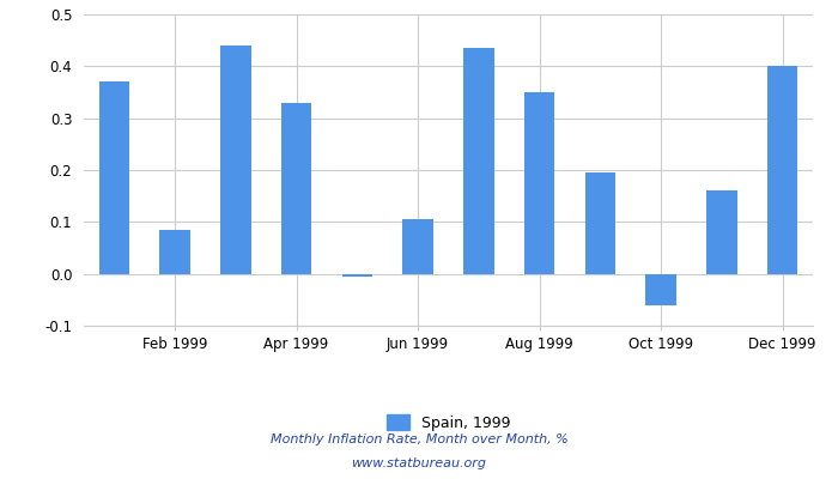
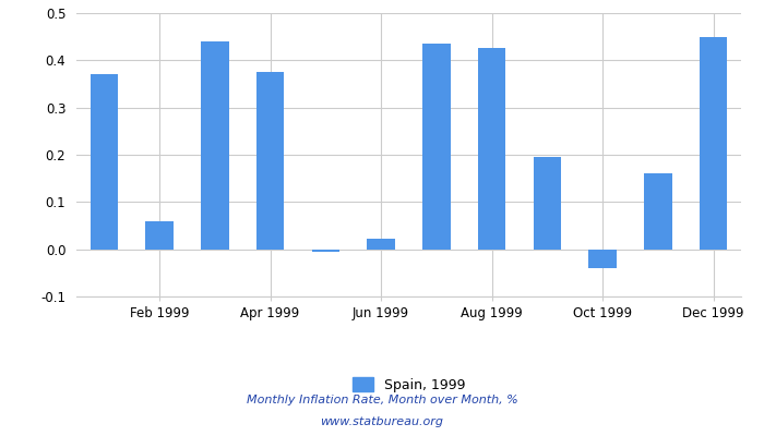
Feb 1999: 0.085 -> 0.060
Apr 1999: 0.330 -> 0.375
Jun 1999: 0.105 -> 0.022
Aug 1999: 0.350 -> 0.425
Oct 1999: -0.060 -> -0.040
Dec 1999: 0.400 -> 0.450
